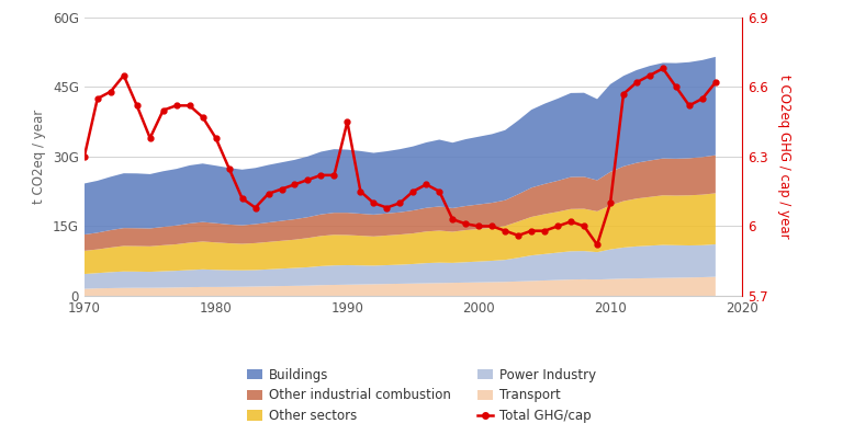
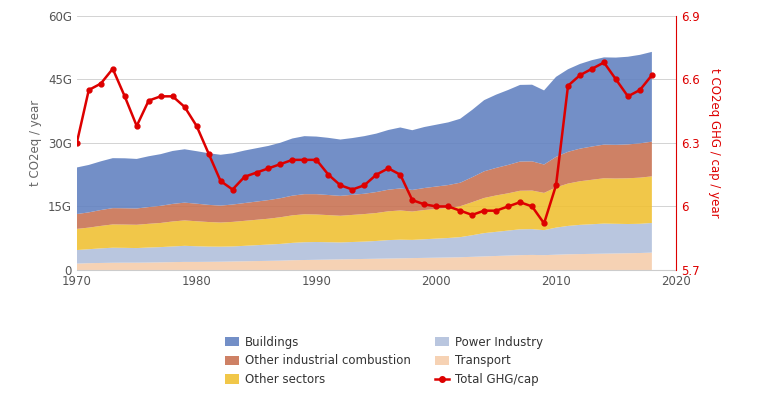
Total GHG/cap/1990: 6.45 -> 6.22
